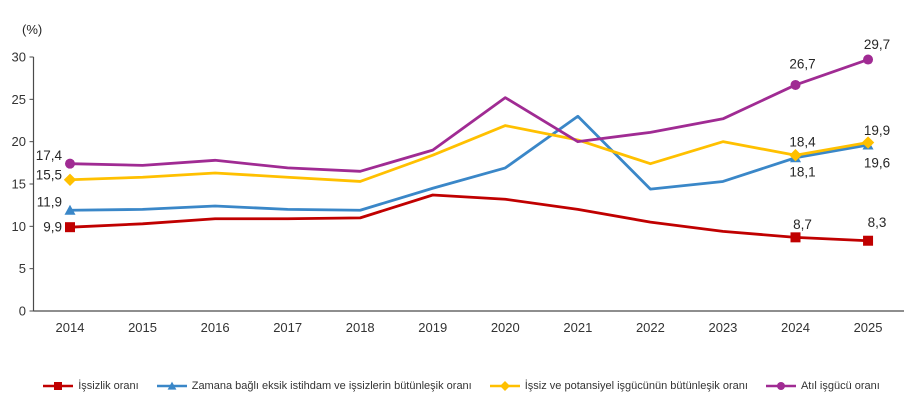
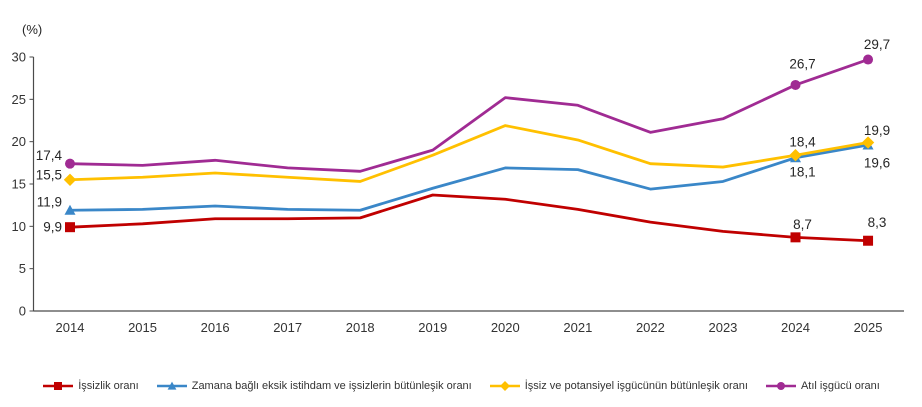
Zamana bağlı eksik istihdam ve işsizlerin bütünleşik oranı/2021: 23 -> 17
Atıl işgücü oranı/2021: 20 -> 24
İşsiz ve potansiyel işgücünün bütünleşik oranı/2023: 20 -> 17
